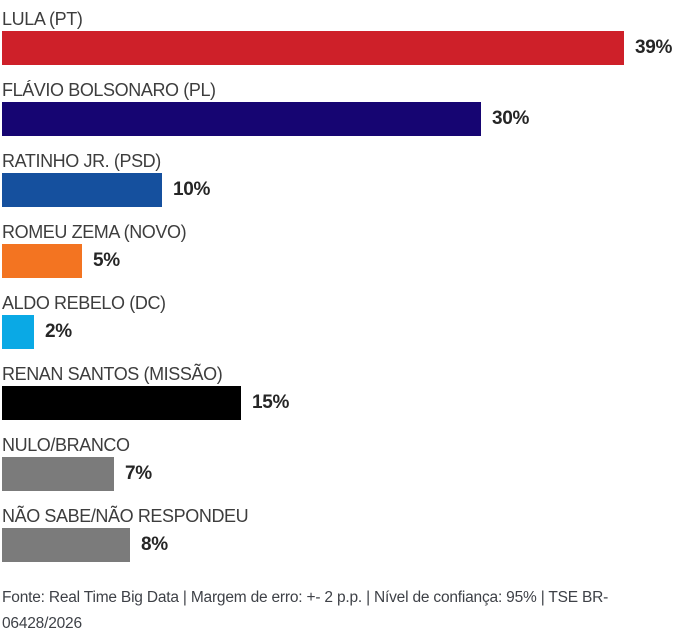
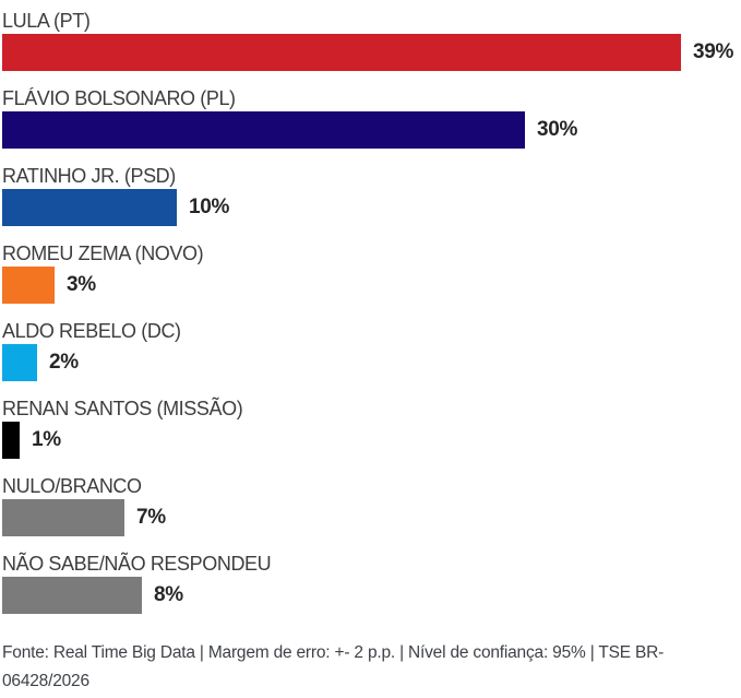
ROMEU ZEMA (NOVO): 5% -> 3%
RENAN SANTOS (MISSÃO): 15% -> 1%
